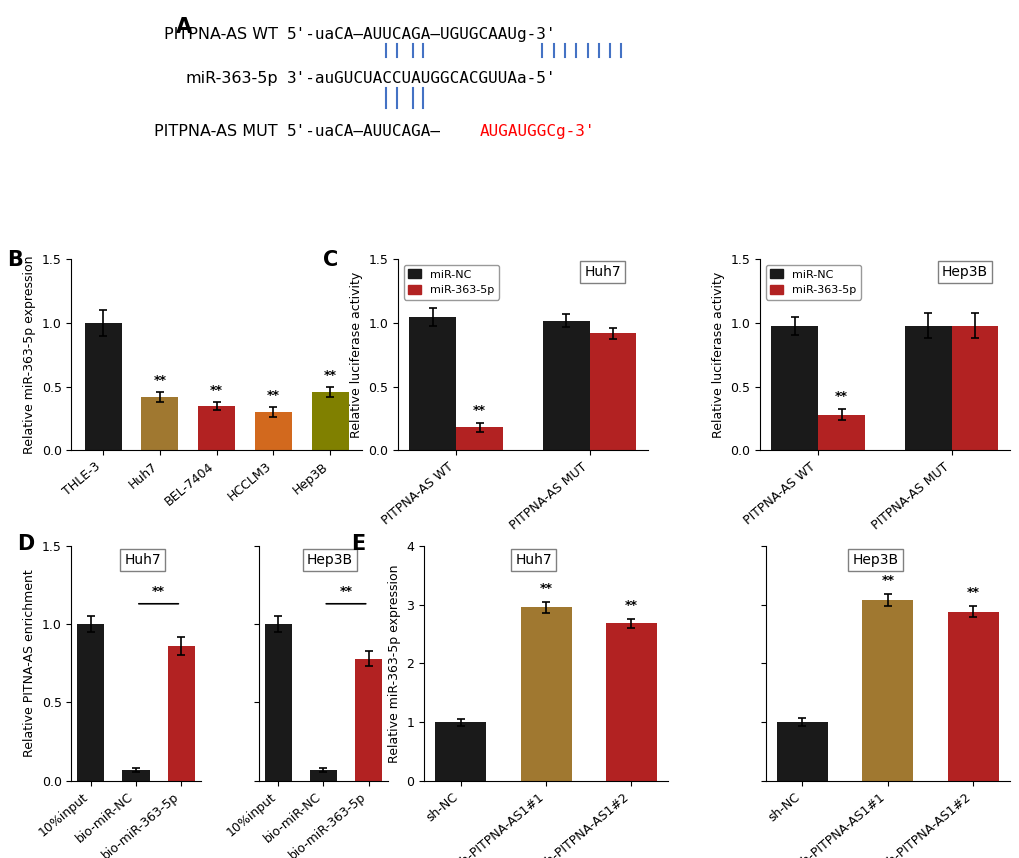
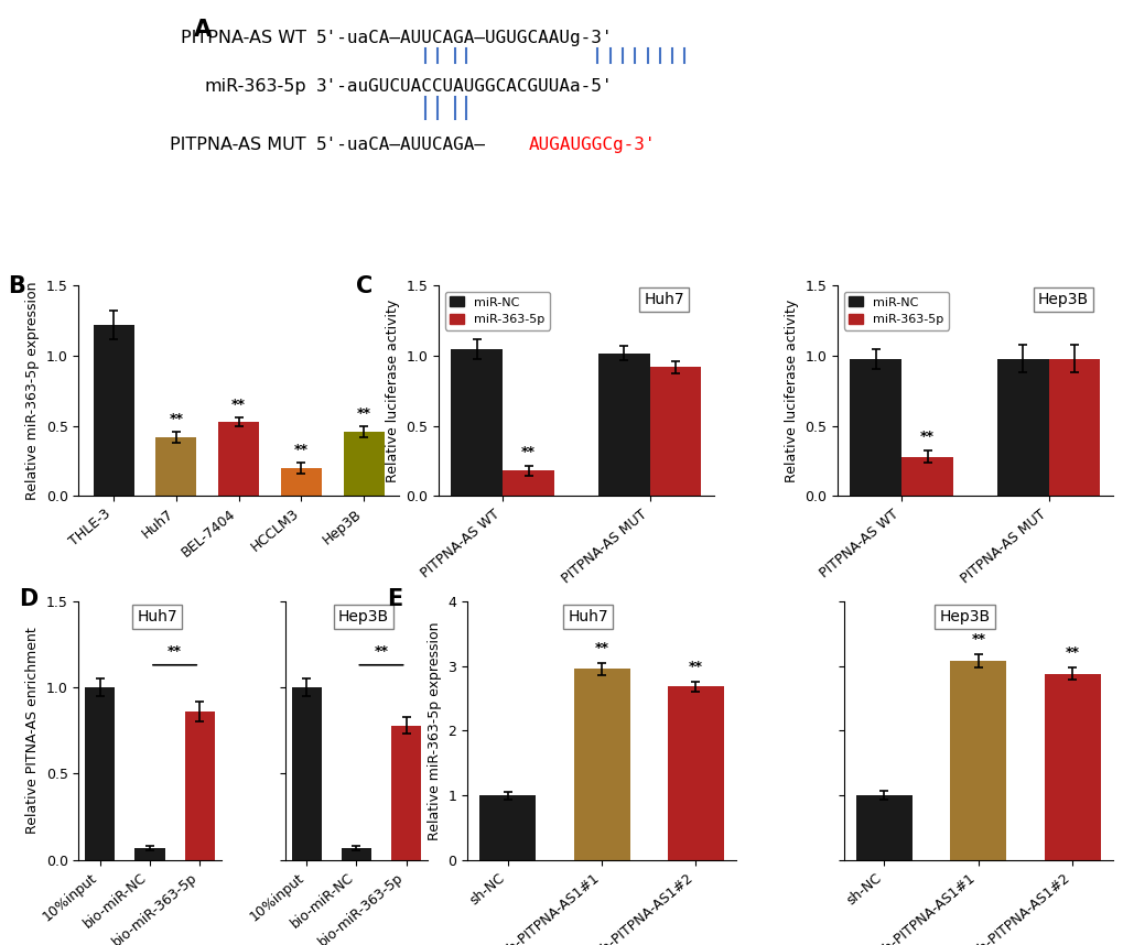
THLE-3: 1.00 -> 1.22
BEL-7404: 0.35 -> 0.53
HCCLM3: 0.30 -> 0.20
